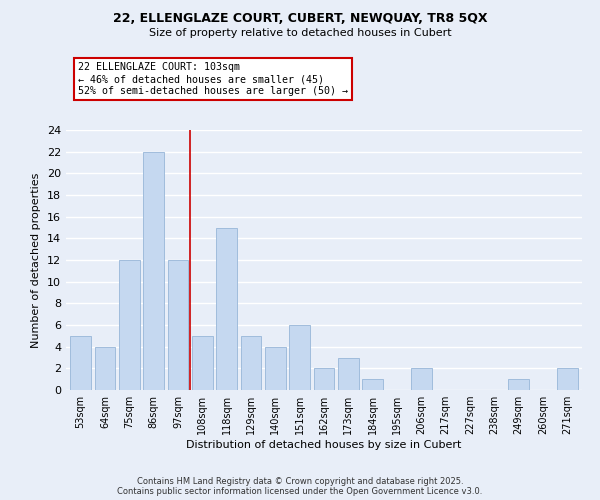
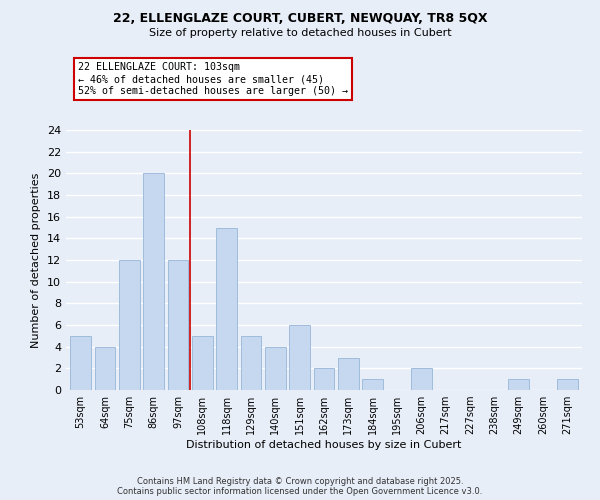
86sqm: 22 -> 20
271sqm: 2 -> 1
